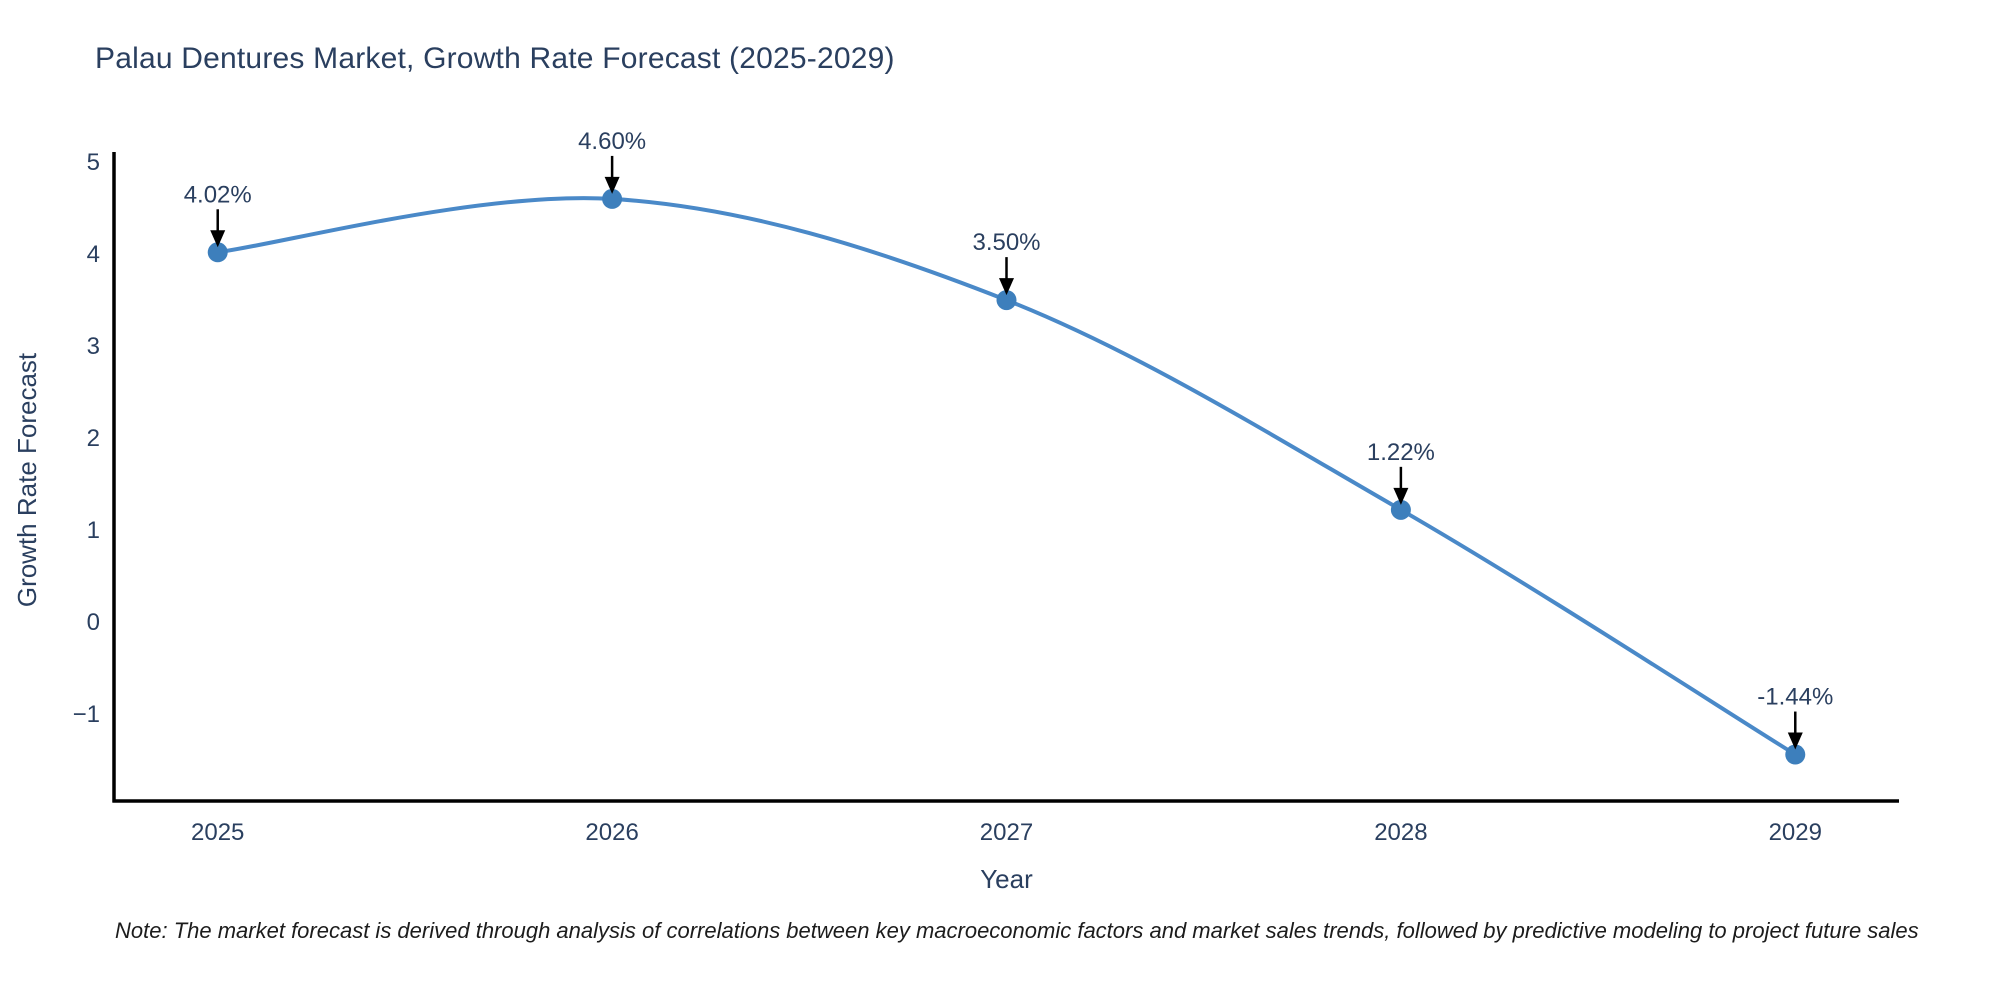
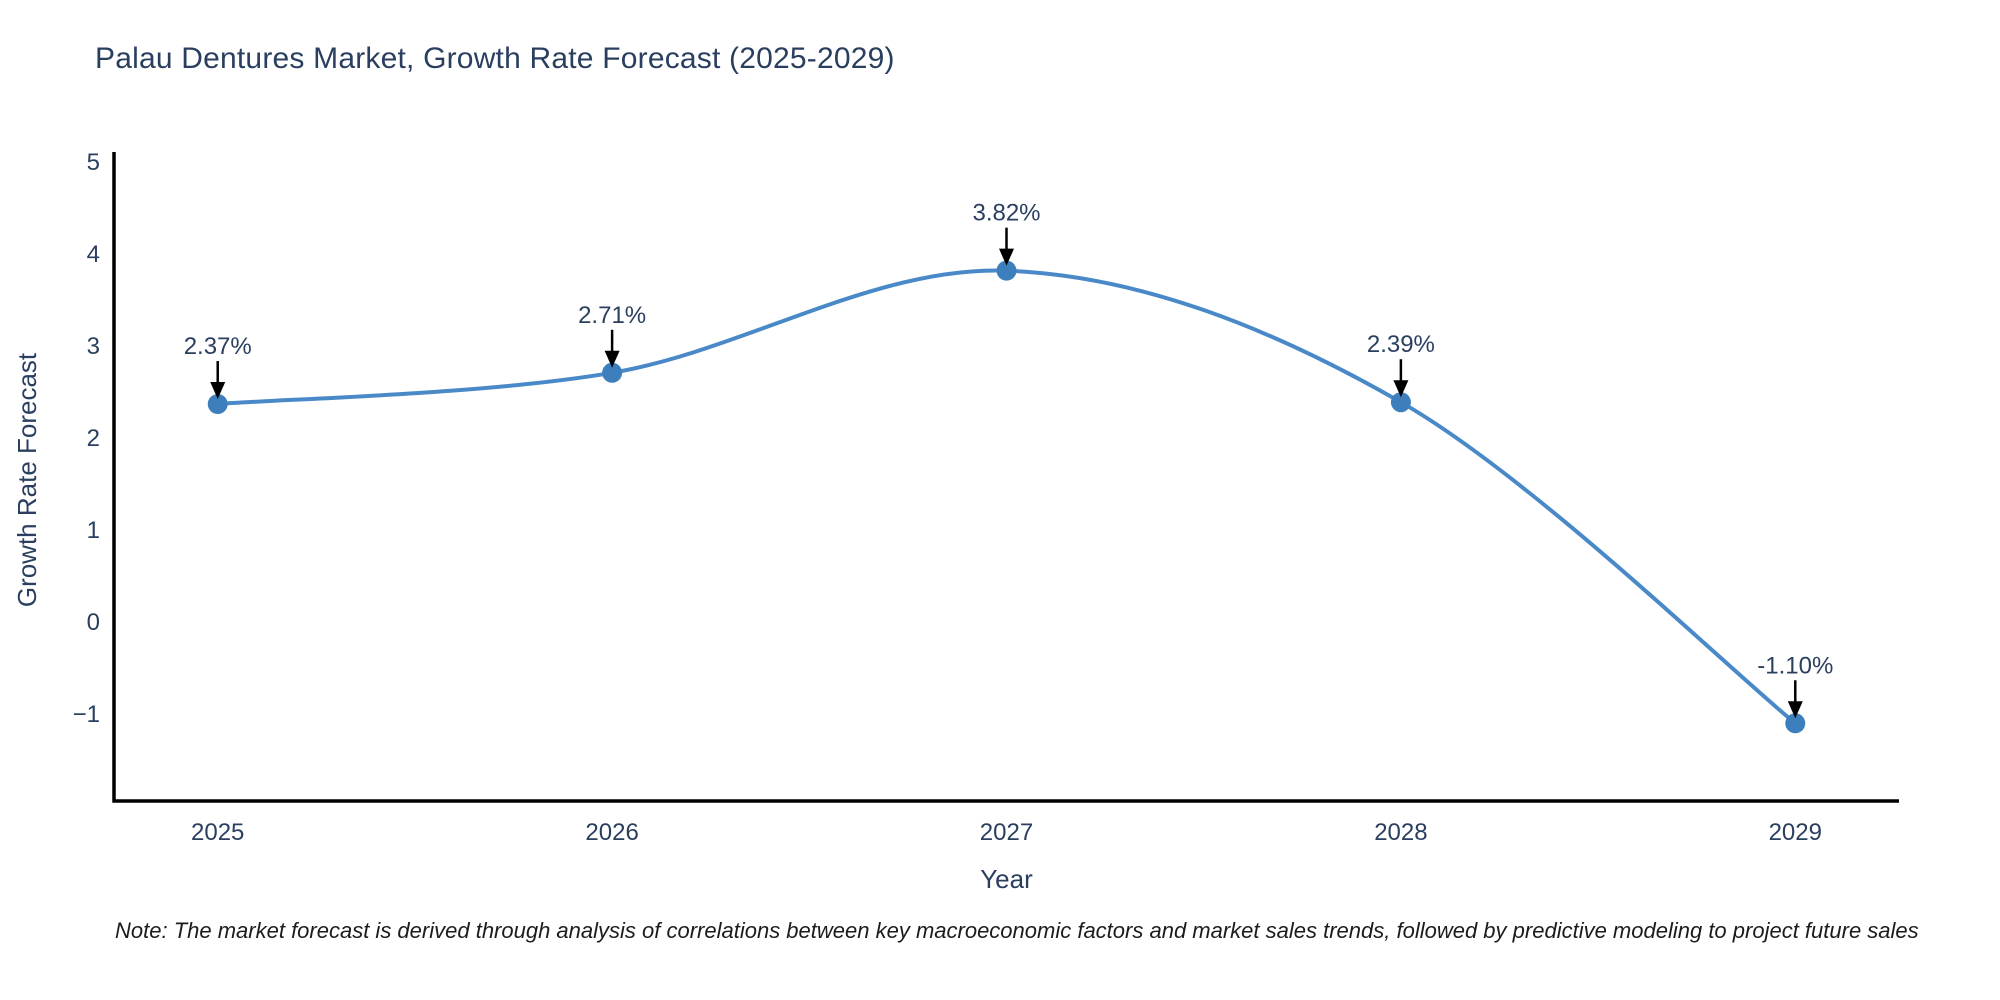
2025: 4.02% -> 2.37%
2026: 4.60% -> 2.71%
2027: 3.50% -> 3.82%
2028: 1.22% -> 2.39%
2029: -1.44% -> -1.10%
